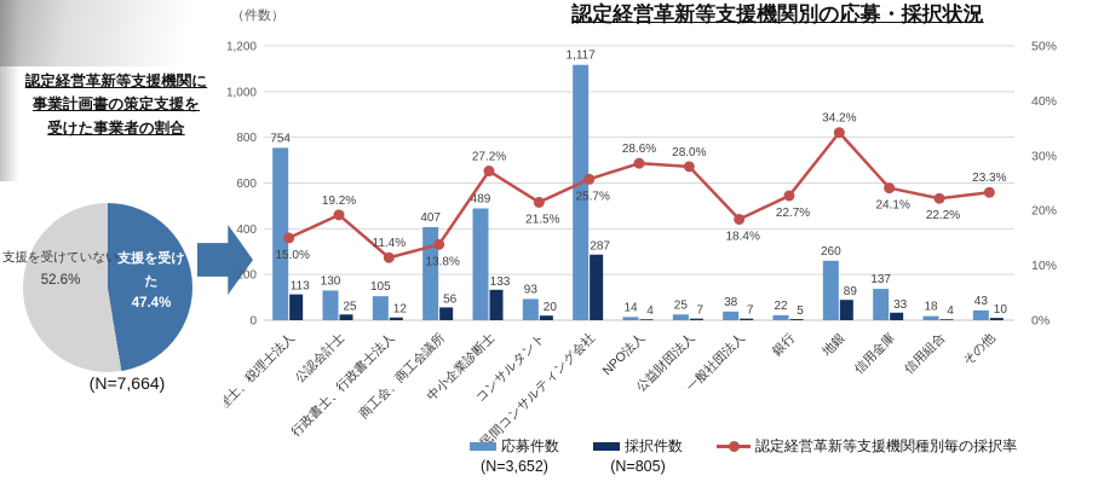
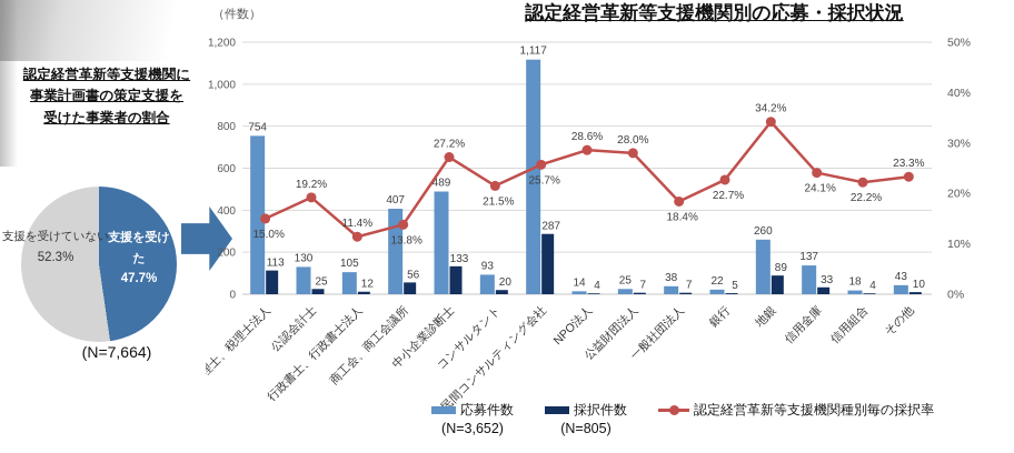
認定経営革新等支援機関に事業計画書の策定支援を受けた事業者の割合/支援を受けた: 47.4% -> 47.7%
認定経営革新等支援機関に事業計画書の策定支援を受けた事業者の割合/支援を受けていない: 52.6% -> 52.3%
